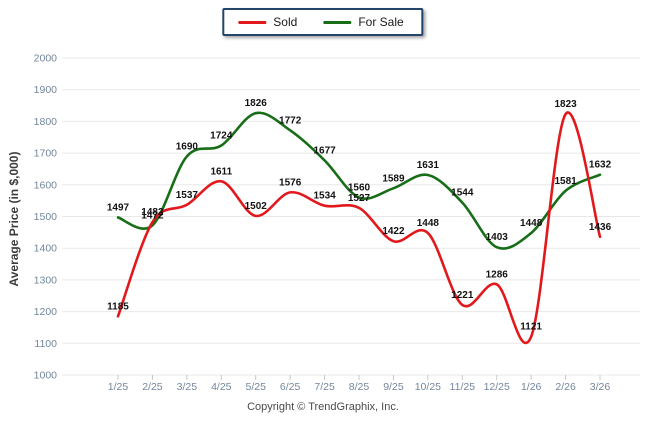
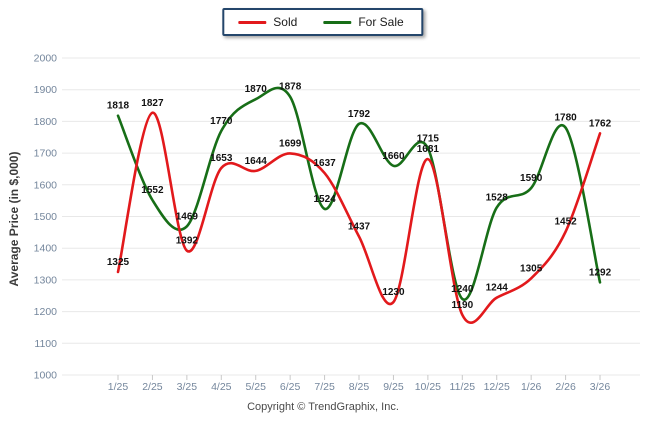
Sold/1/25: 1185 -> 1325
For Sale/1/25: 1497 -> 1818
Sold/2/25: 1482 -> 1827
For Sale/2/25: 1472 -> 1552
Sold/3/25: 1537 -> 1392
For Sale/3/25: 1690 -> 1469
Sold/4/25: 1611 -> 1653
For Sale/4/25: 1724 -> 1770
Sold/5/25: 1502 -> 1644
For Sale/5/25: 1826 -> 1870
Sold/6/25: 1576 -> 1699
For Sale/6/25: 1772 -> 1878
Sold/7/25: 1534 -> 1637
For Sale/7/25: 1677 -> 1524
Sold/8/25: 1527 -> 1437
For Sale/8/25: 1560 -> 1792
Sold/9/25: 1422 -> 1230
For Sale/9/25: 1589 -> 1660
Sold/10/25: 1448 -> 1681
For Sale/10/25: 1631 -> 1715
Sold/11/25: 1221 -> 1190
For Sale/11/25: 1544 -> 1240
Sold/12/25: 1286 -> 1244
For Sale/12/25: 1403 -> 1528
Sold/1/26: 1121 -> 1305
For Sale/1/26: 1448 -> 1590
Sold/2/26: 1823 -> 1452
For Sale/2/26: 1581 -> 1780
Sold/3/26: 1436 -> 1762
For Sale/3/26: 1632 -> 1292
